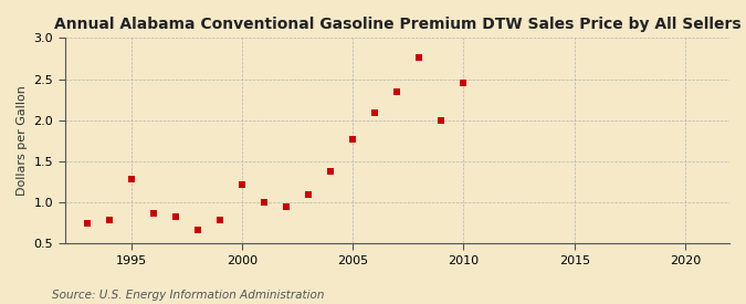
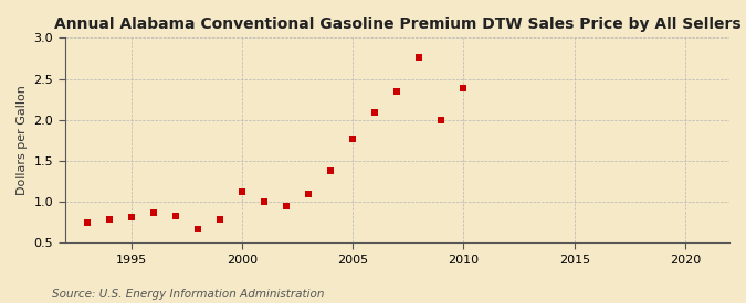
1995: 1.28 -> 0.82
2000: 1.22 -> 1.12
2010: 2.46 -> 2.38
